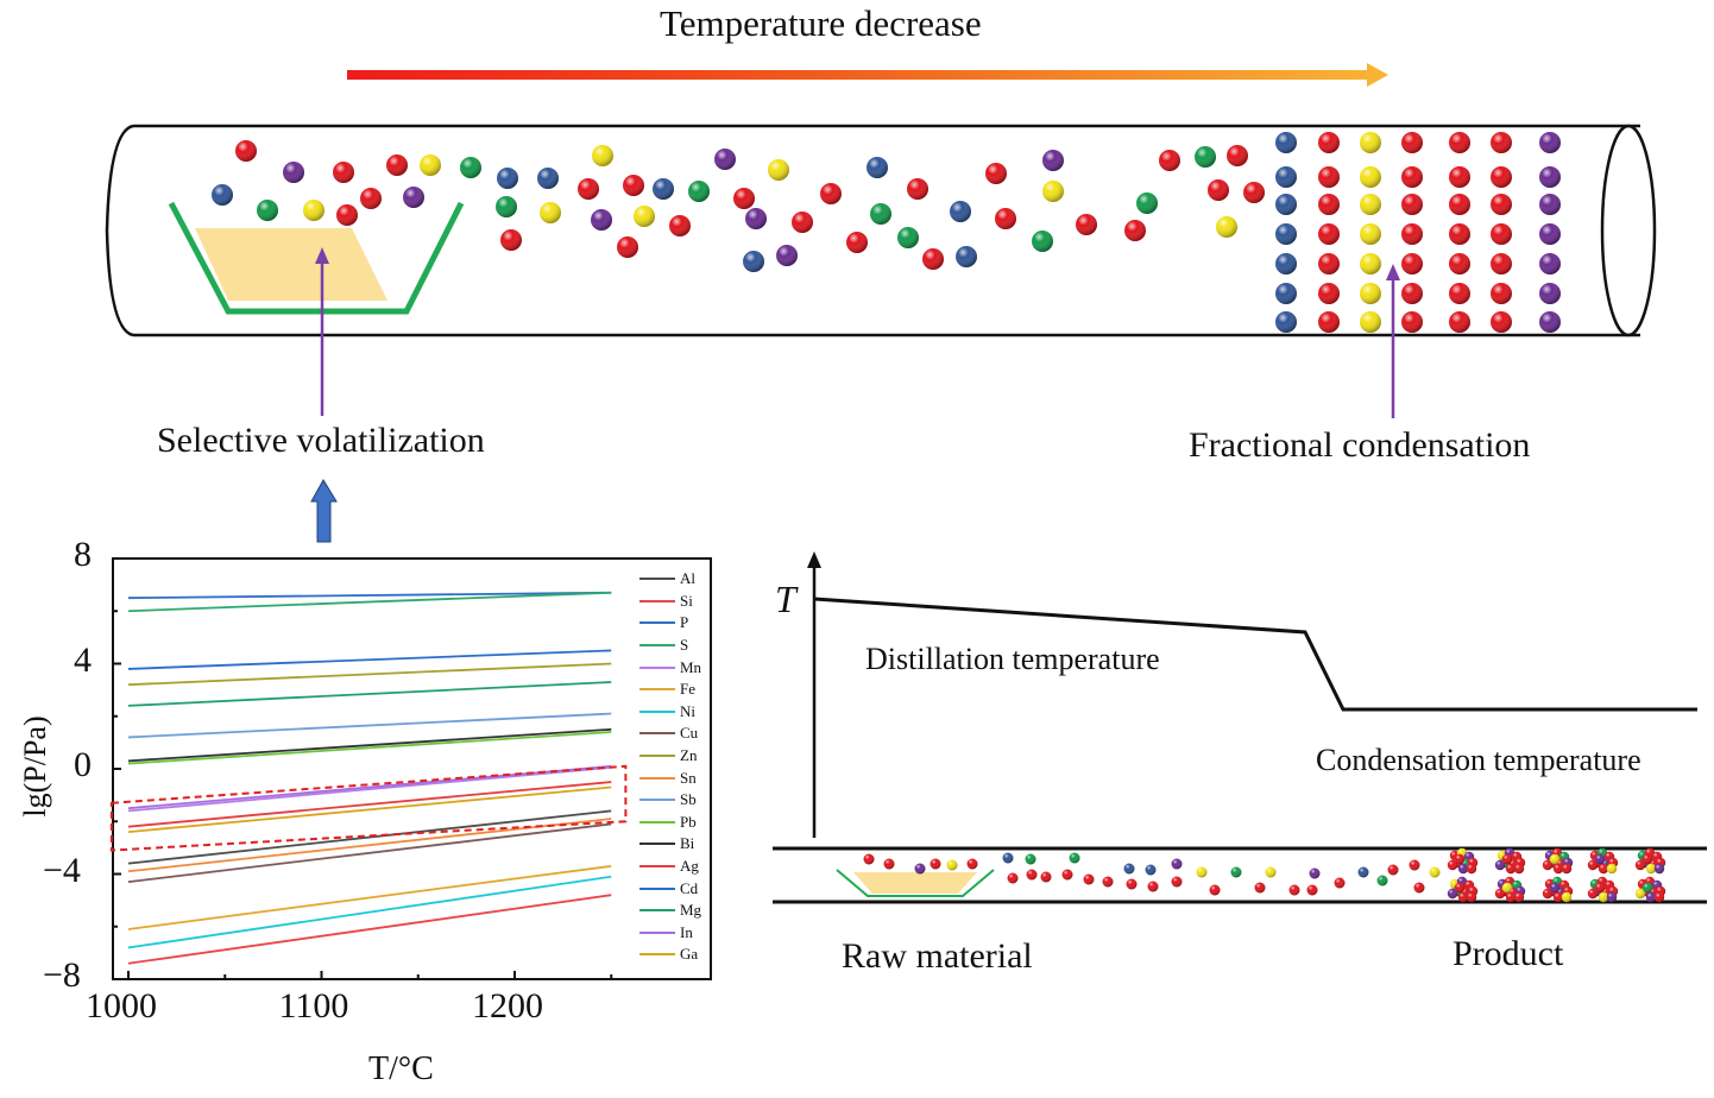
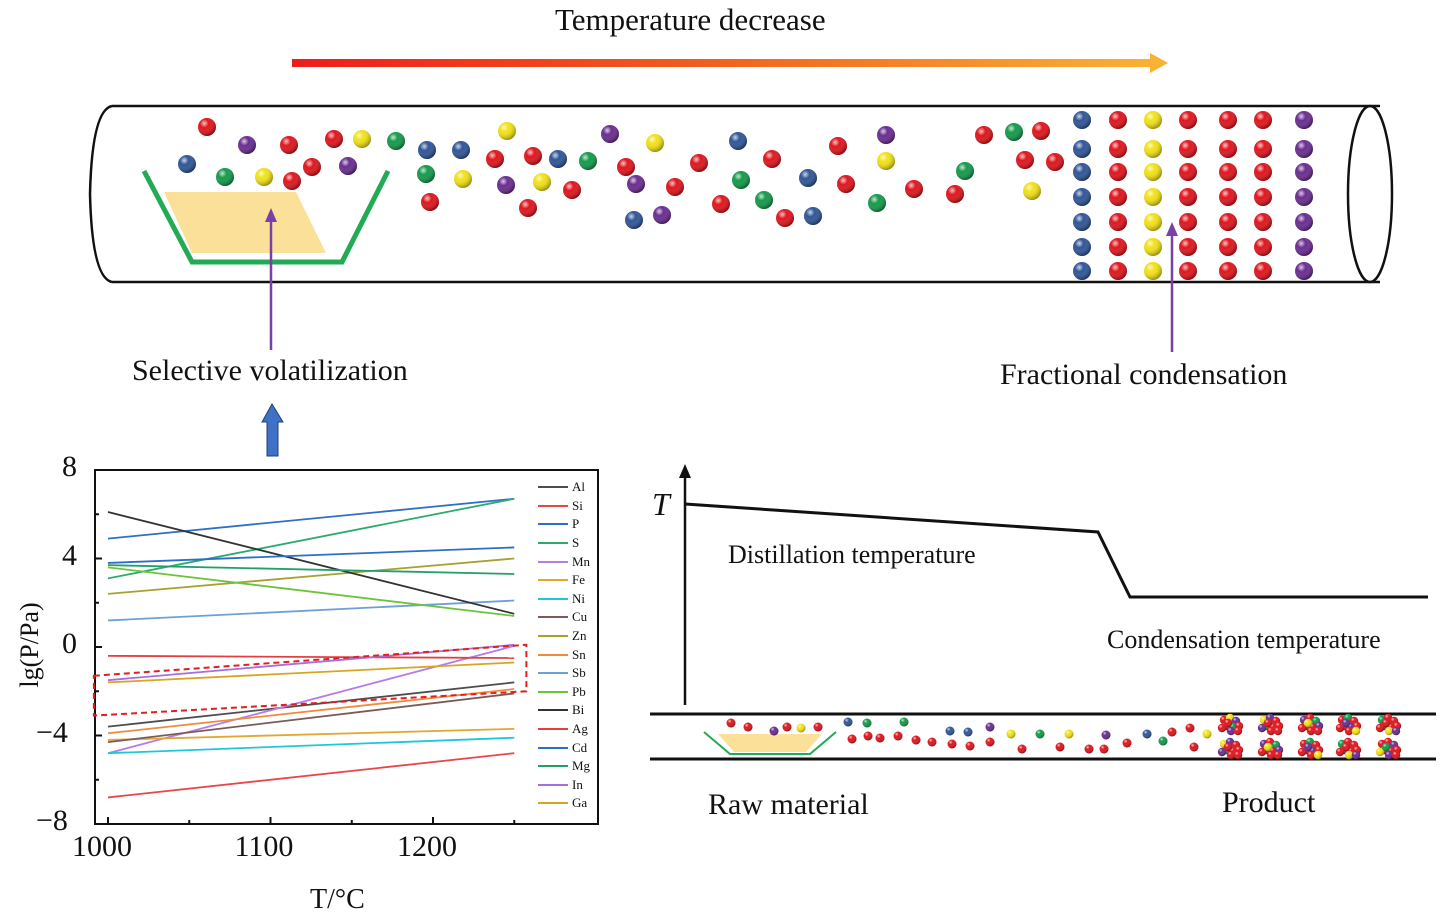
Si/1000: -7.4 -> -6.8
P/1000: 6.5 -> 4.9
S/1000: 6.0 -> 3.1
Mn/1000: -1.6 -> -4.8
Fe/1000: -6.1 -> -4.2
Ni/1000: -6.8 -> -4.8
Zn/1000: 3.2 -> 2.4
Pb/1000: 0.2 -> 3.6
Bi/1000: 0.3 -> 6.1
Ag/1000: -2.2 -> -0.4
Mg/1000: 2.4 -> 3.7
Ga/1000: -2.4 -> -1.6
